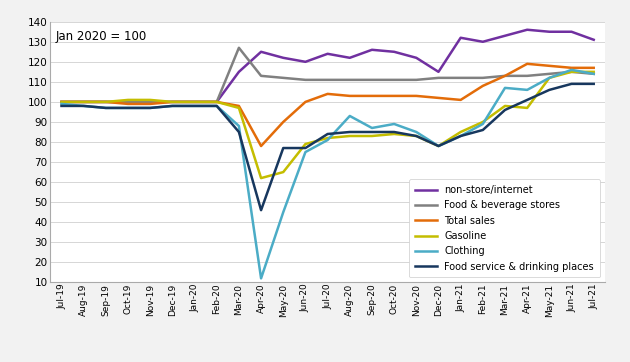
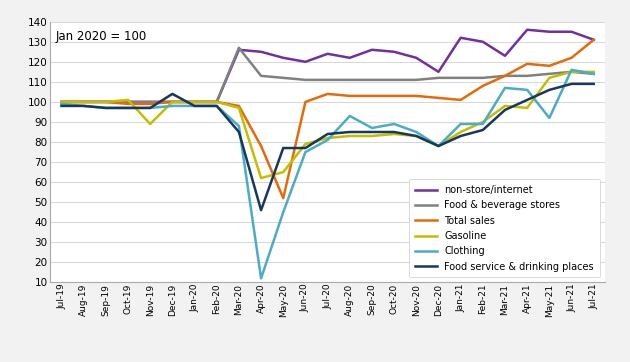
Gasoline/Nov-19: 101 -> 89
Food service & drinking places/Dec-19: 98 -> 104
non-store/internet/Mar-20: 115 -> 126
Total sales/May-20: 90 -> 52
Clothing/Jan-21: 83 -> 89
non-store/internet/Mar-21: 133 -> 123
Clothing/May-21: 112 -> 92
Total sales/Jun-21: 117 -> 122
Total sales/Jul-21: 117 -> 131
